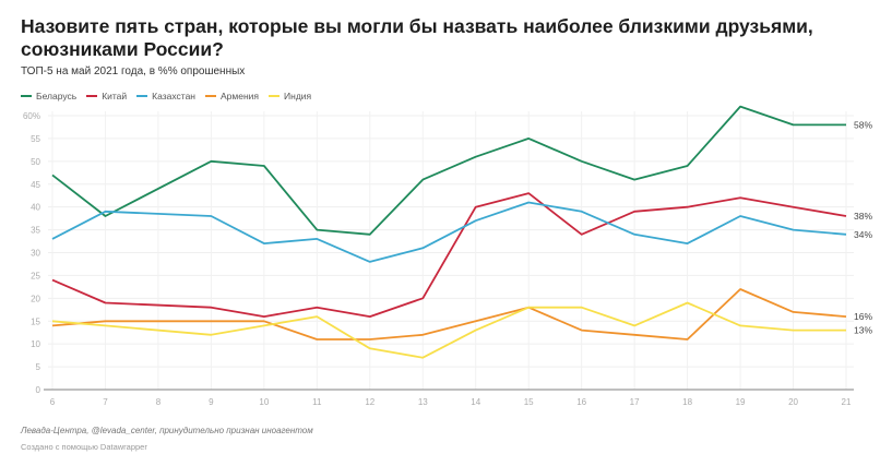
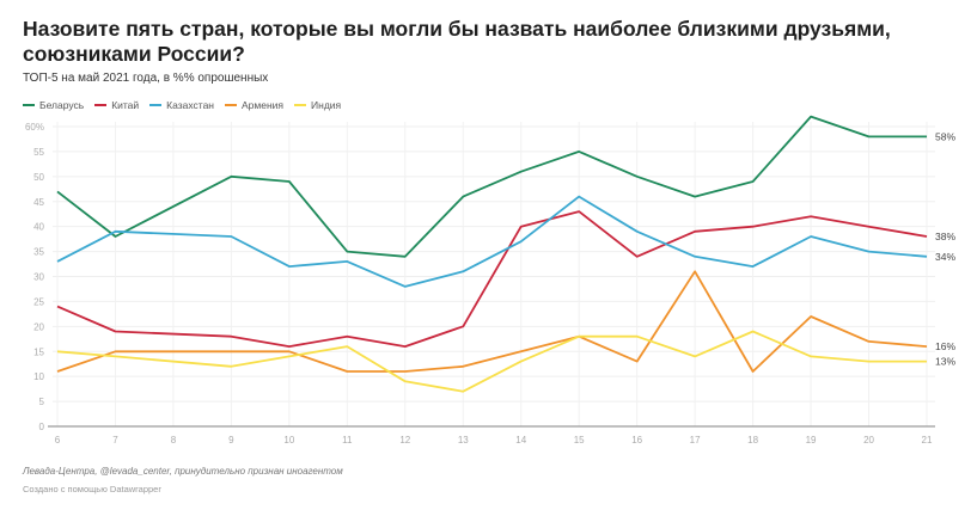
Армения/6: 14% -> 11%
Казахстан/15: 41% -> 46%
Армения/17: 12% -> 31%
